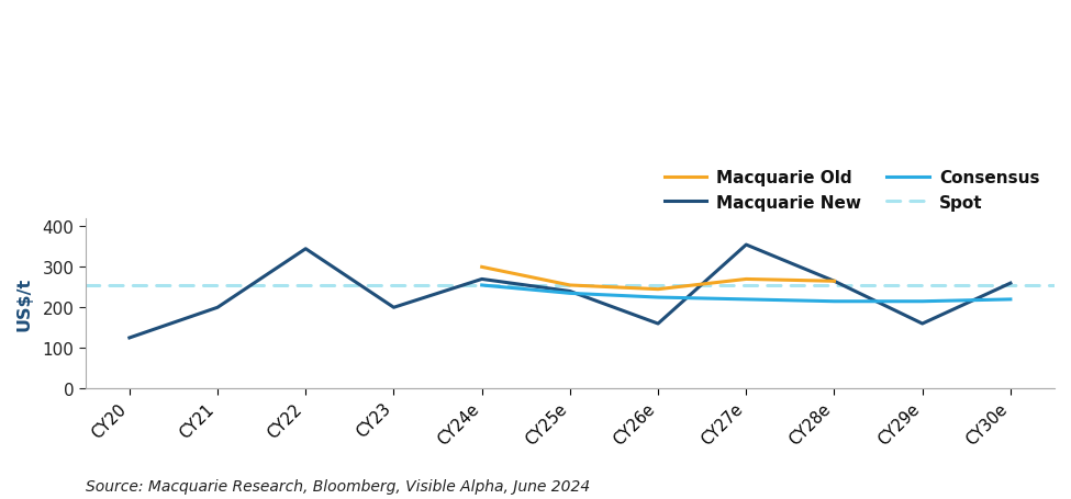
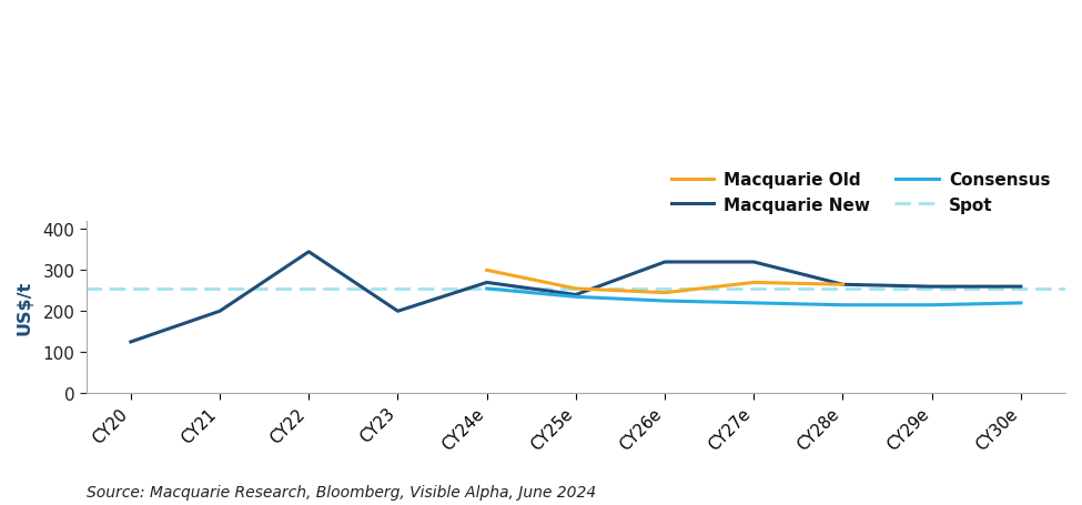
Macquarie New/CY26e: 160 -> 320
Macquarie New/CY27e: 355 -> 320
Macquarie New/CY29e: 160 -> 260
